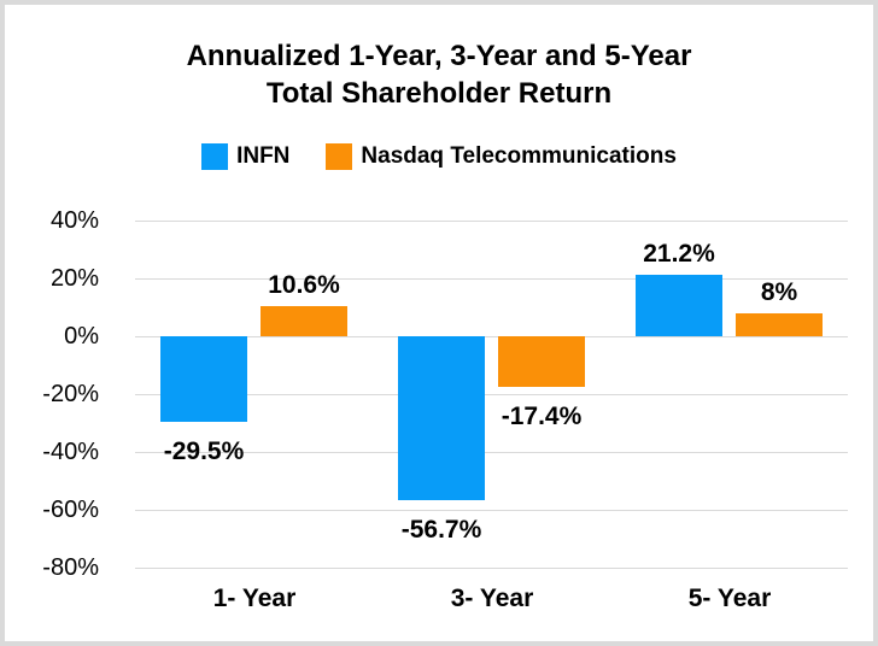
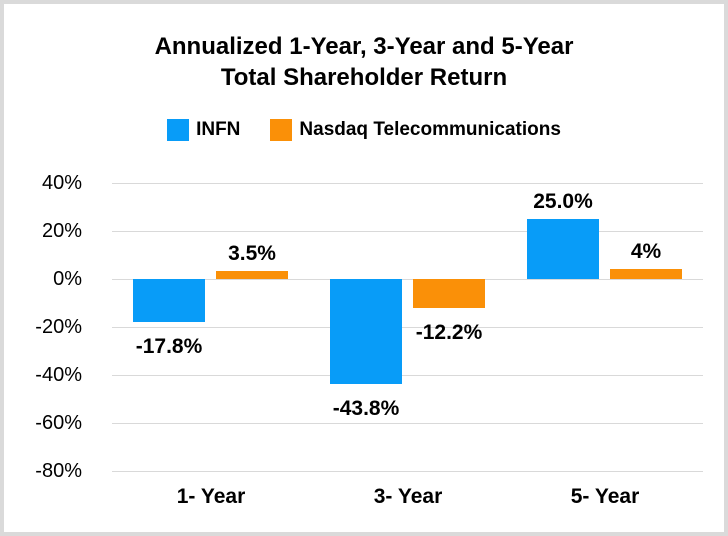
INFN/1- Year: -29.5% -> -17.8%
Nasdaq Telecommunications/1- Year: 10.6% -> 3.5%
INFN/3- Year: -56.7% -> -43.8%
Nasdaq Telecommunications/3- Year: -17.4% -> -12.2%
INFN/5- Year: 21.2% -> 25.0%
Nasdaq Telecommunications/5- Year: 8% -> 4%
